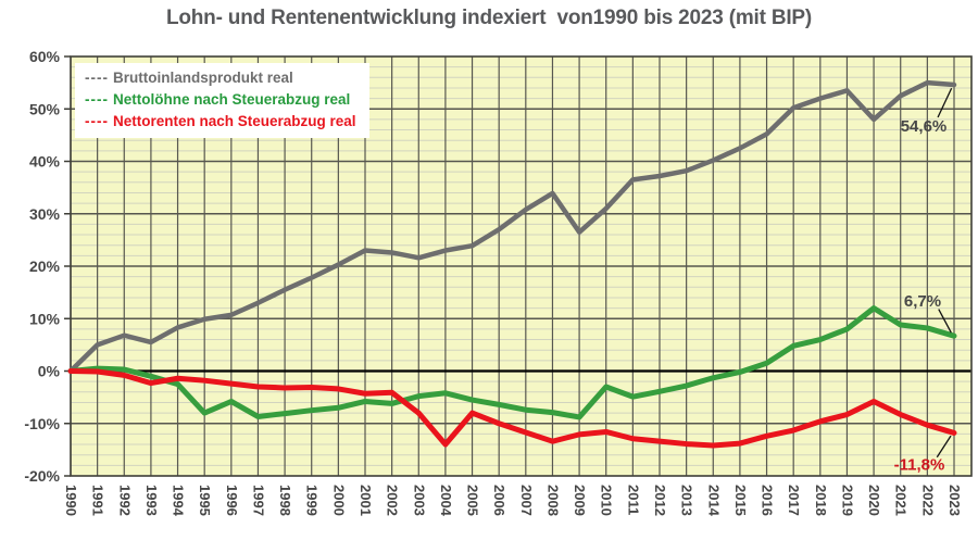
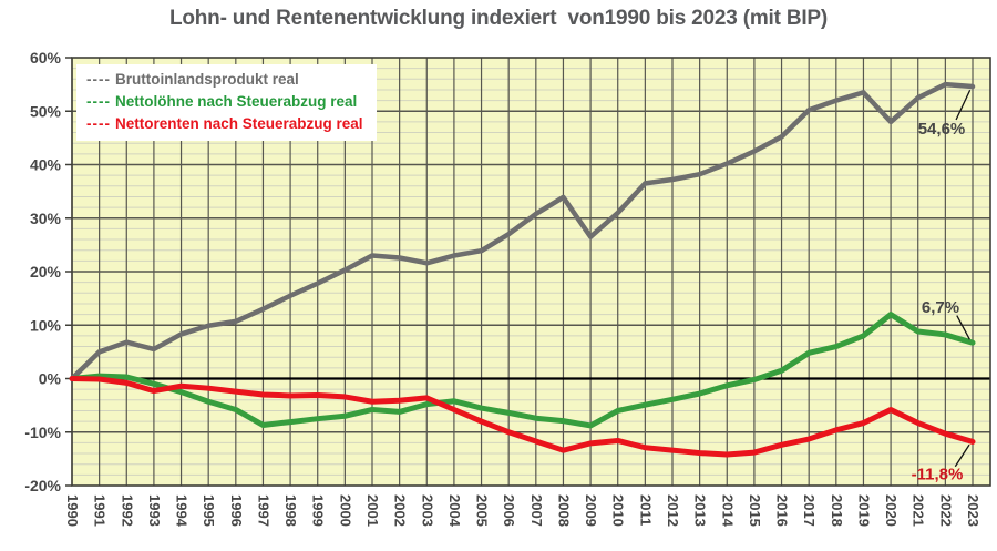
Nettolöhne nach Steuerabzug real/1995: -8% -> -4%
Nettorenten nach Steuerabzug real/2003: -8% -> -4%
Nettorenten nach Steuerabzug real/2004: -14% -> -6%
Nettolöhne nach Steuerabzug real/2010: -3% -> -6%
